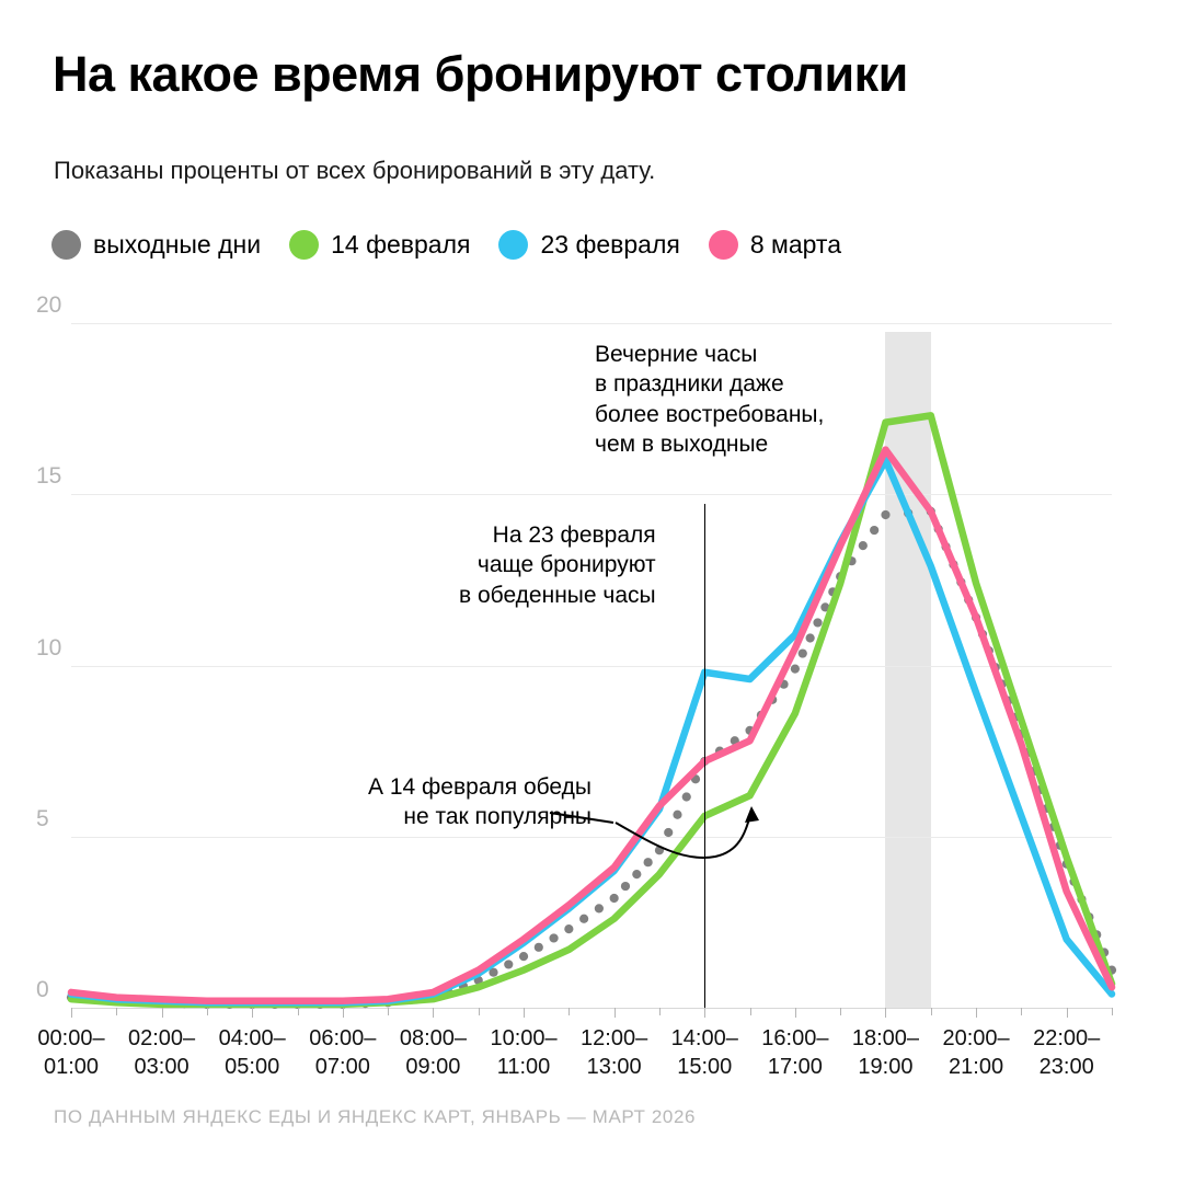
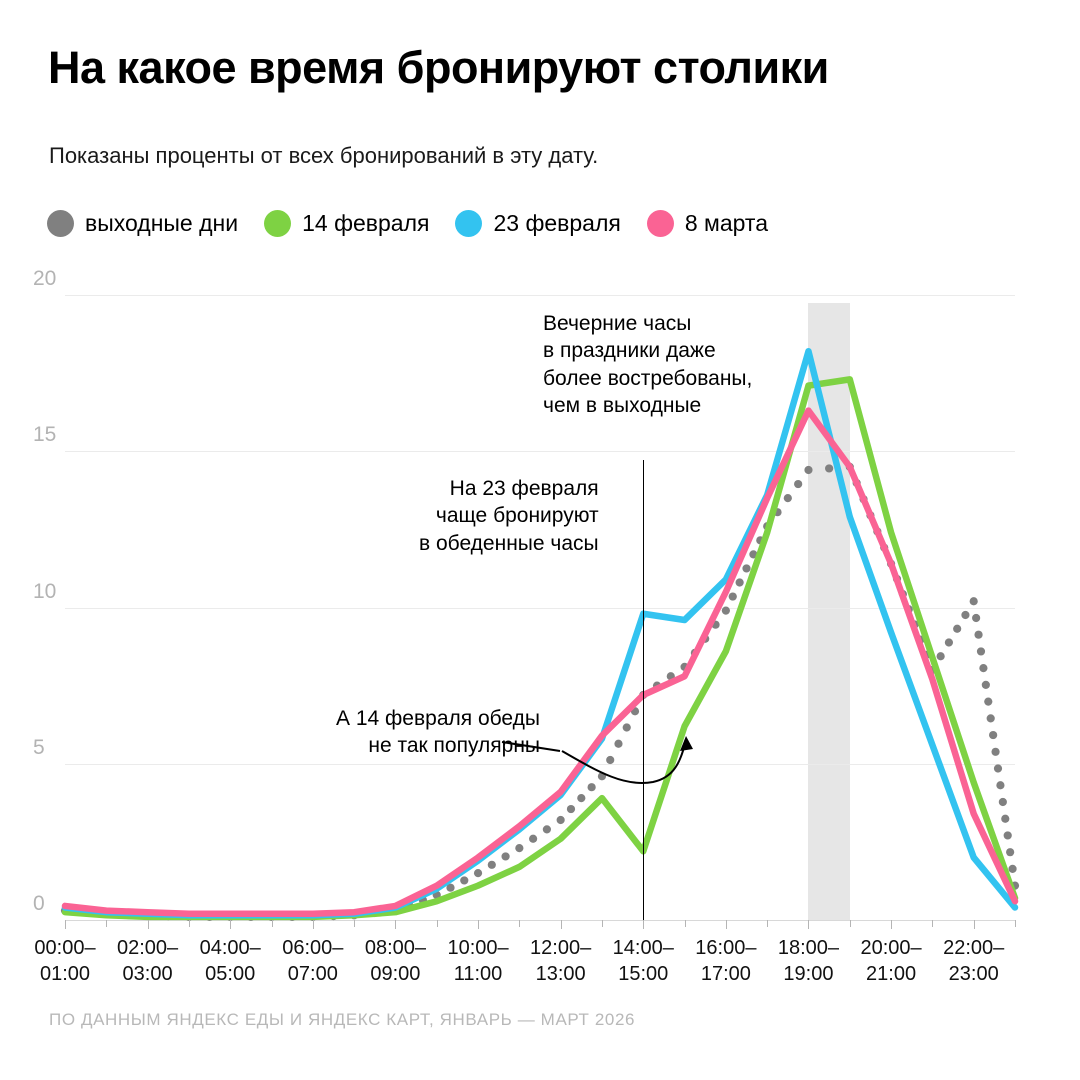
14 февраля/14:00–15:00: 5.6 -> 2.2
23 февраля/18:00–19:00: 16.0 -> 18.2
выходные дни/22:00–23:00: 4.2 -> 10.2
